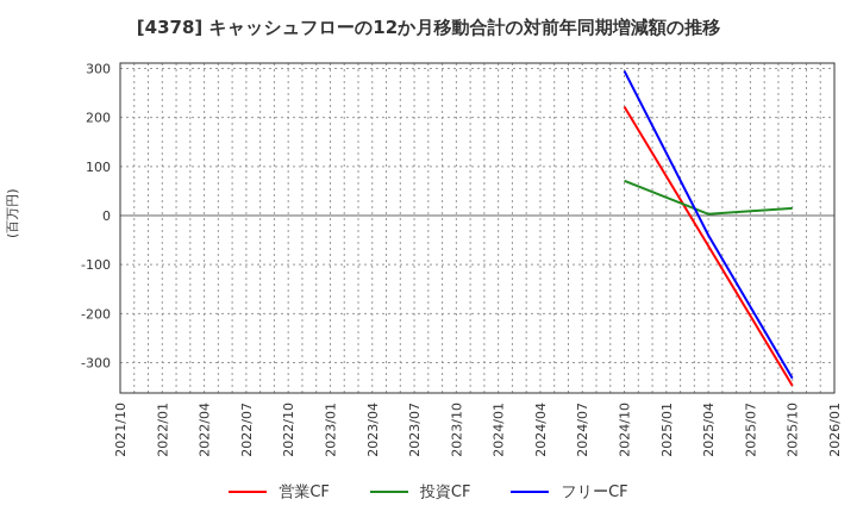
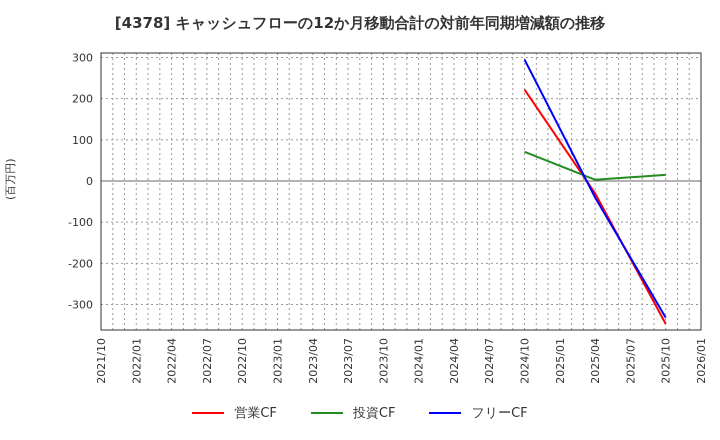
営業CF/2025/04: -60 -> -30
